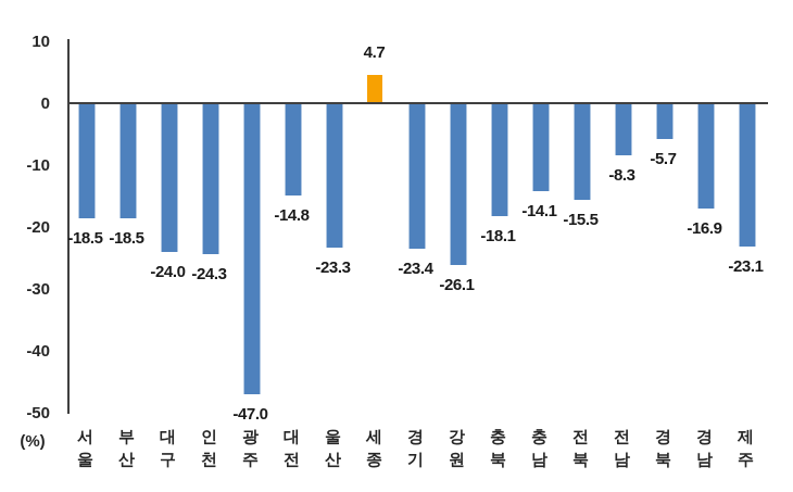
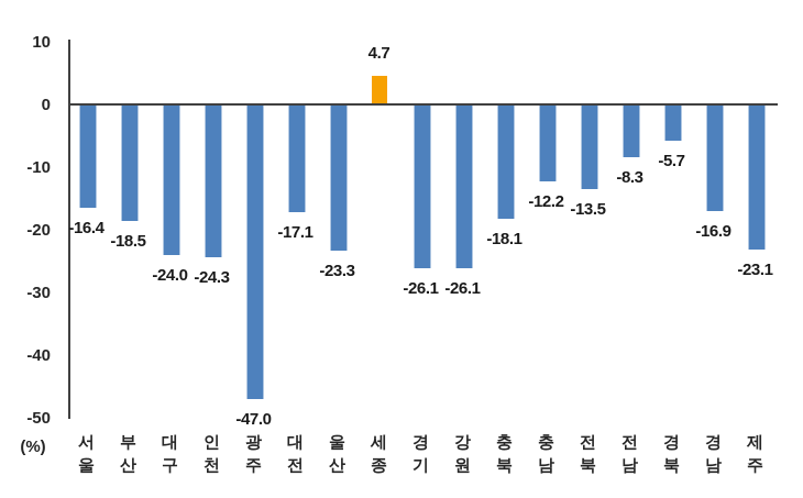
서울: -18.5 -> -16.4
대전: -14.8 -> -17.1
경기: -23.4 -> -26.1
충남: -14.1 -> -12.2
전북: -15.5 -> -13.5
